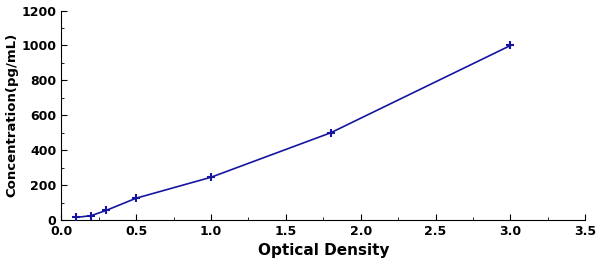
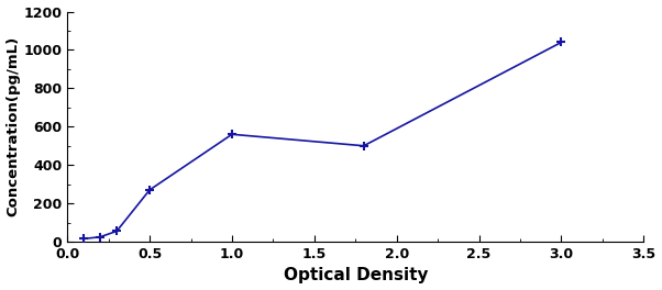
0.5: 120 -> 270
1.0: 240 -> 560
3.0: 1000 -> 1040
